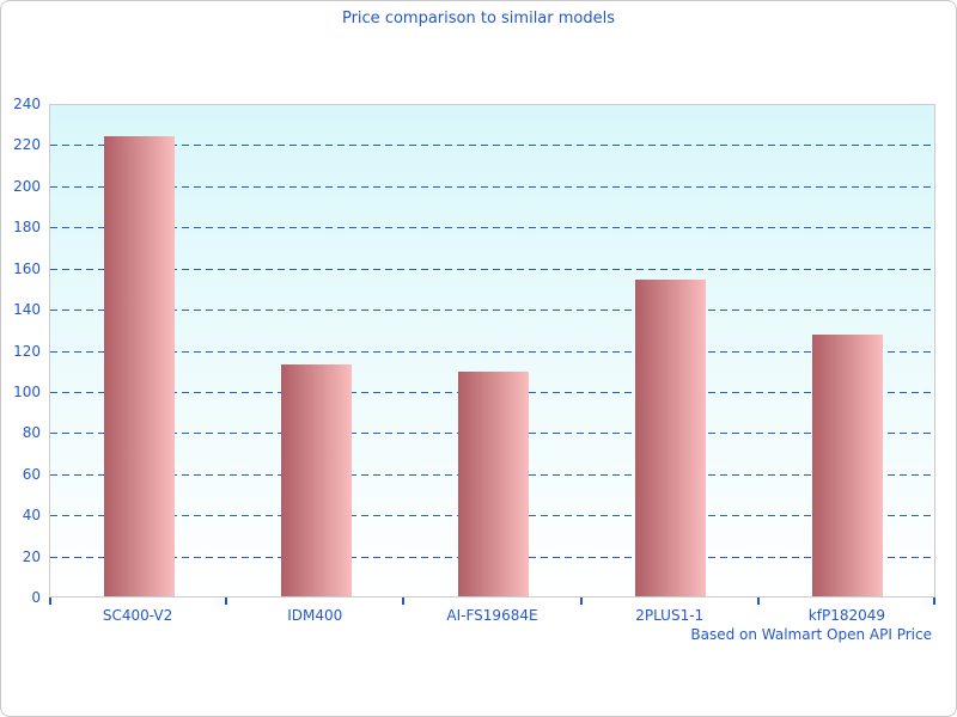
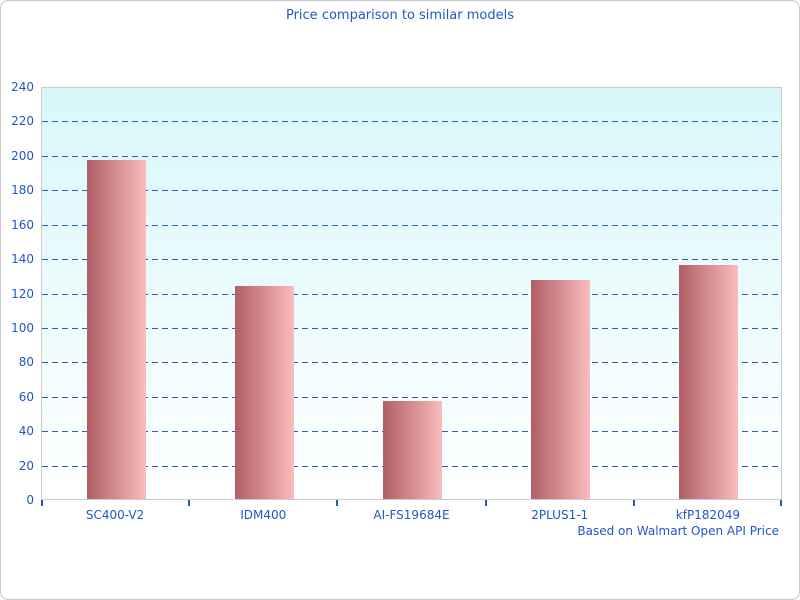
SC400-V2: 224 -> 197
IDM400: 113 -> 124
AI-FS19684E: 109 -> 57
2PLUS1-1: 154 -> 127
kfP182049: 127 -> 136
